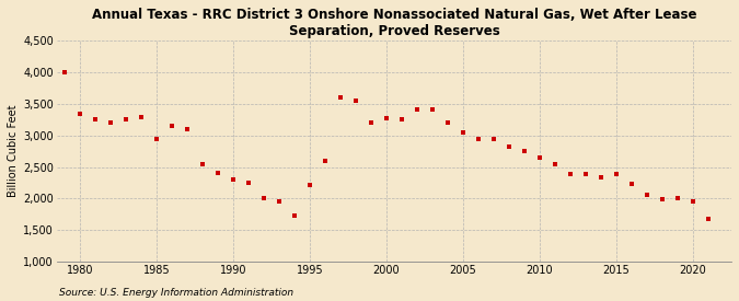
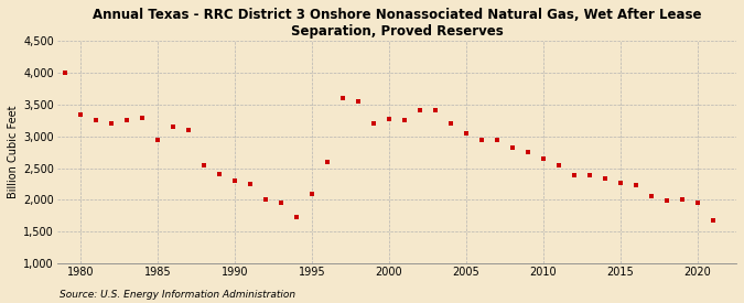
1995: 2,220 -> 2,100
2015: 2,380 -> 2,260
